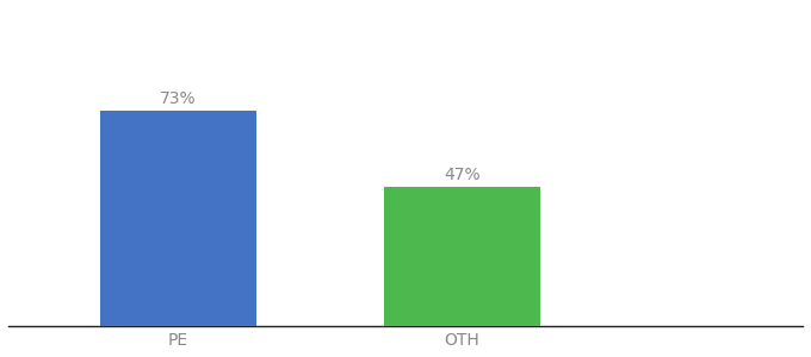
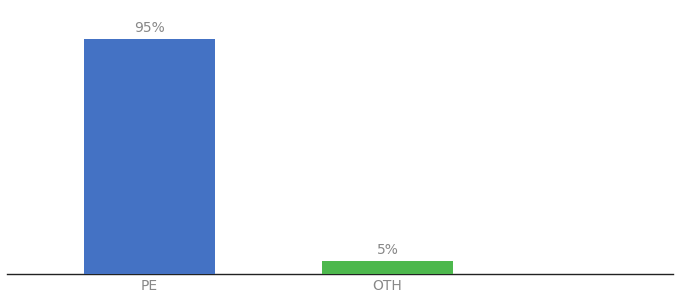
PE: 73% -> 95%
OTH: 47% -> 5%
